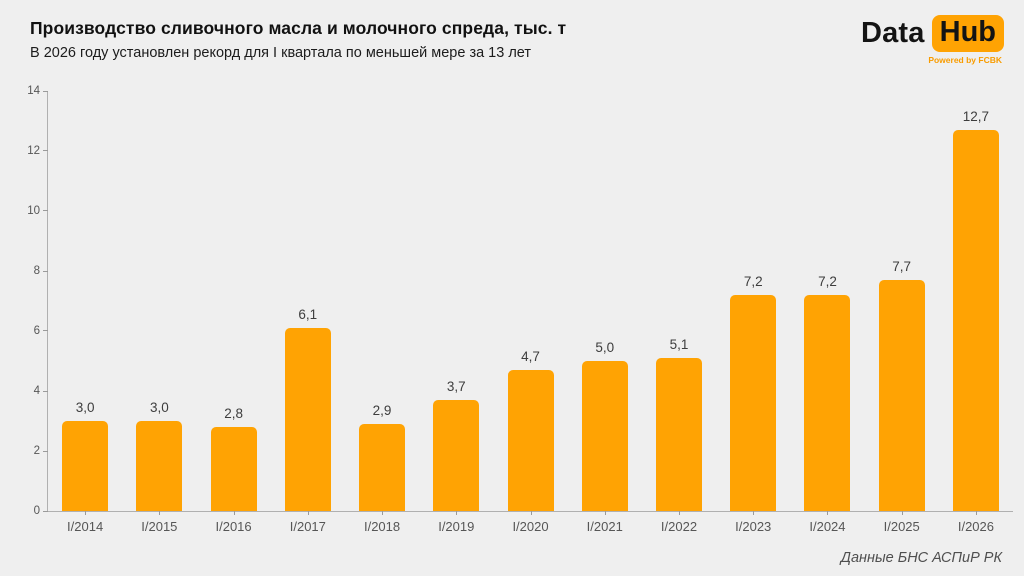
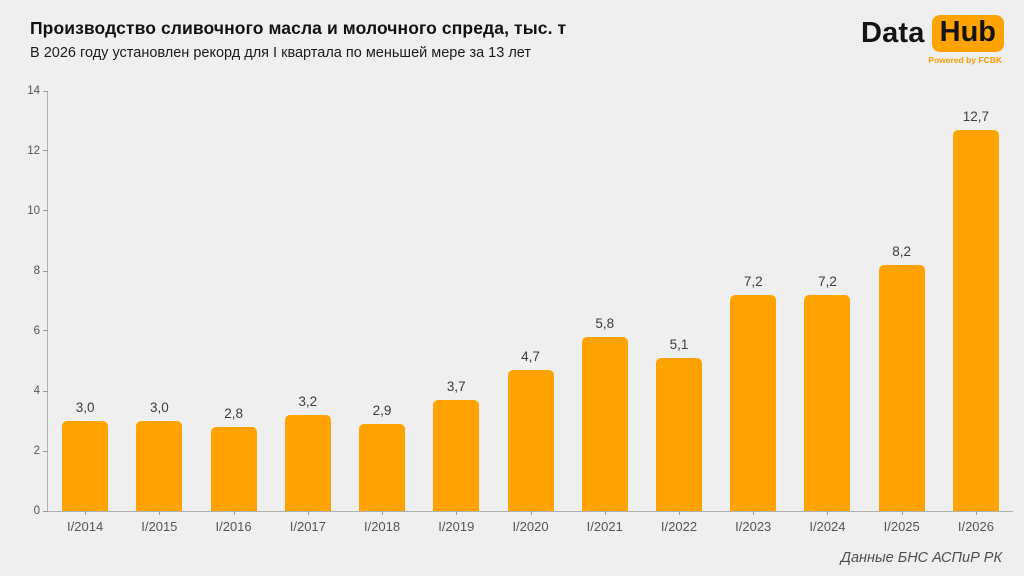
I/2017: 6,1 -> 3,2
I/2021: 5,0 -> 5,8
I/2025: 7,7 -> 8,2
